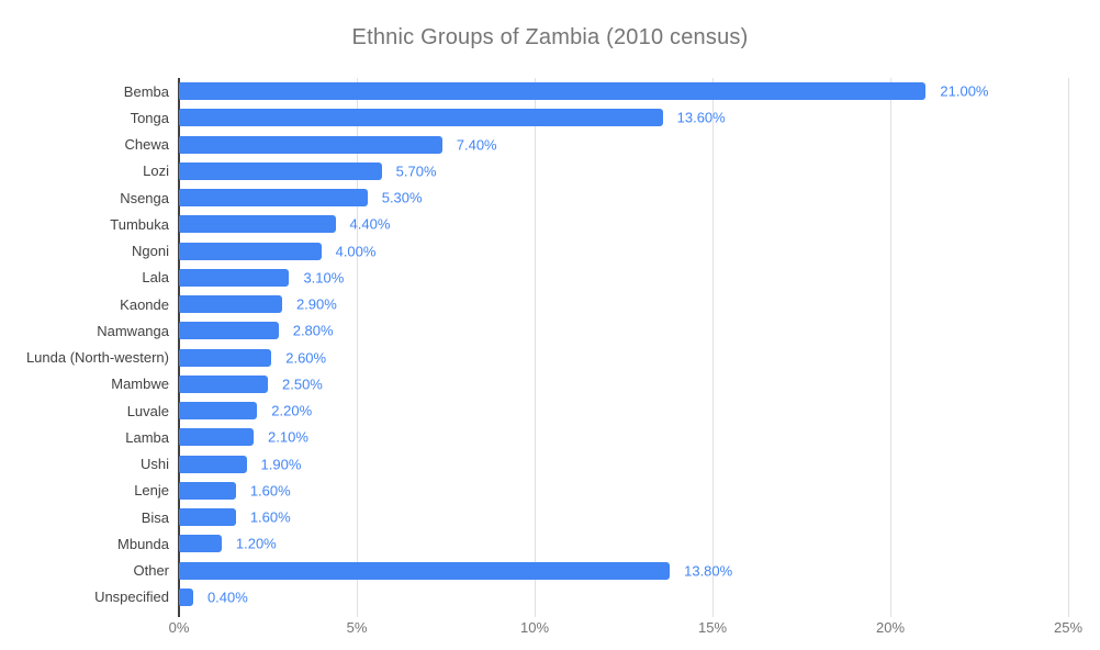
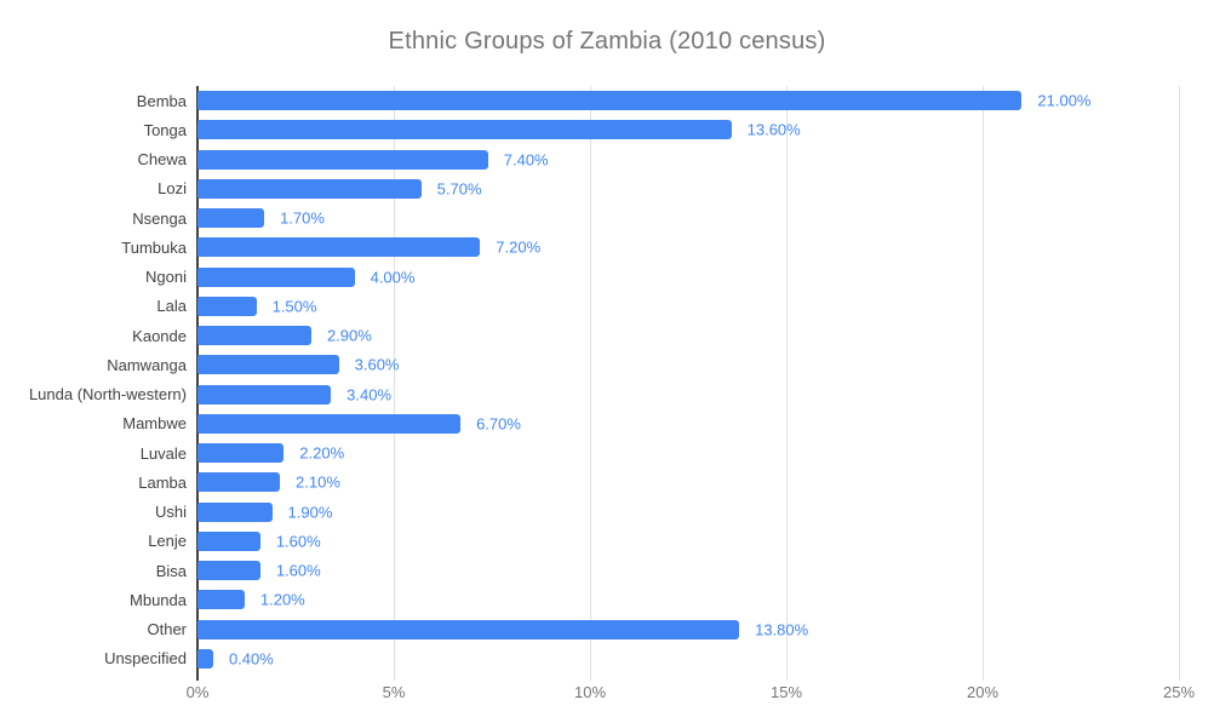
Nsenga: 5.30% -> 1.70%
Tumbuka: 4.40% -> 7.20%
Lala: 3.10% -> 1.50%
Namwanga: 2.80% -> 3.60%
Lunda (North-western): 2.60% -> 3.40%
Mambwe: 2.50% -> 6.70%
